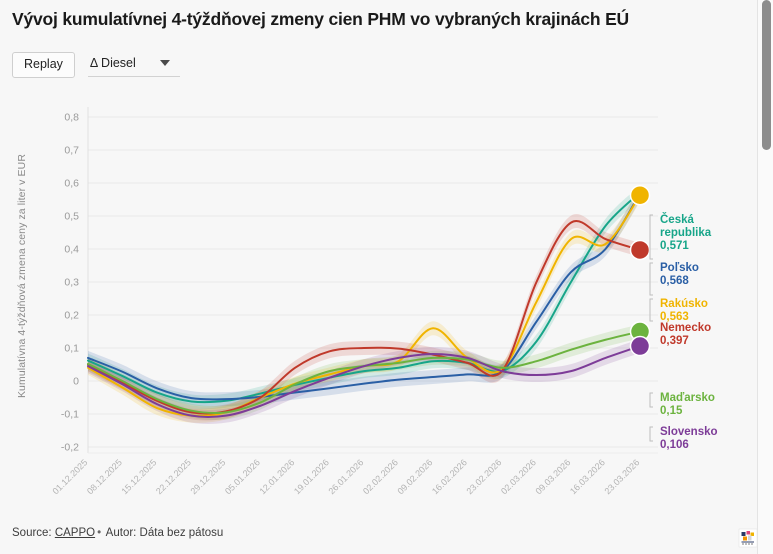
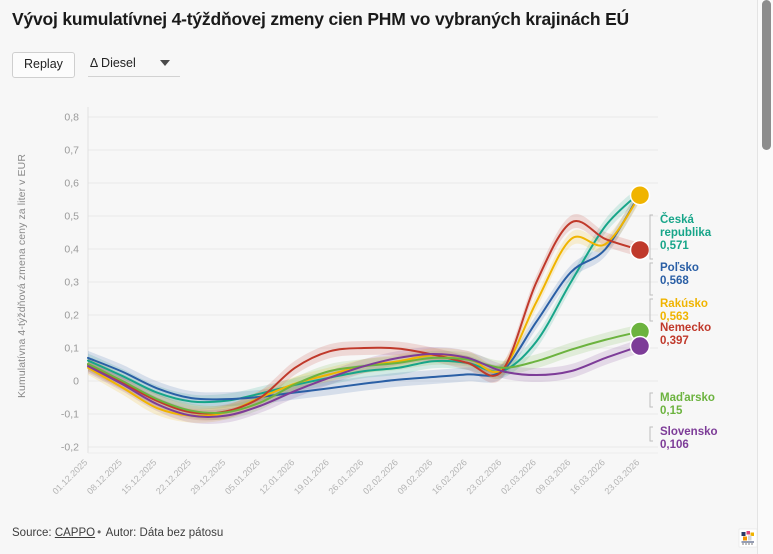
Rakúsko/09.02.2026: 0,16 -> 0,08
